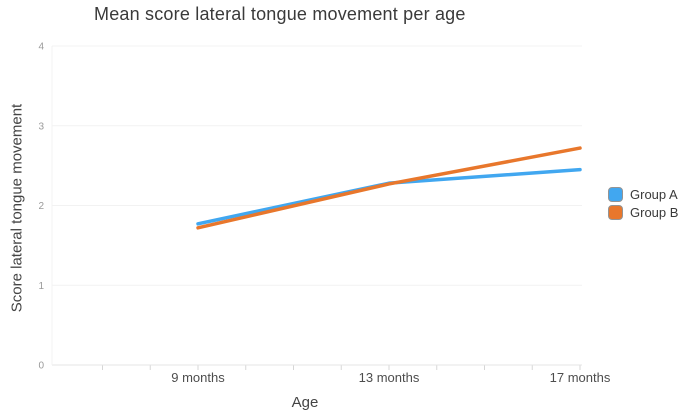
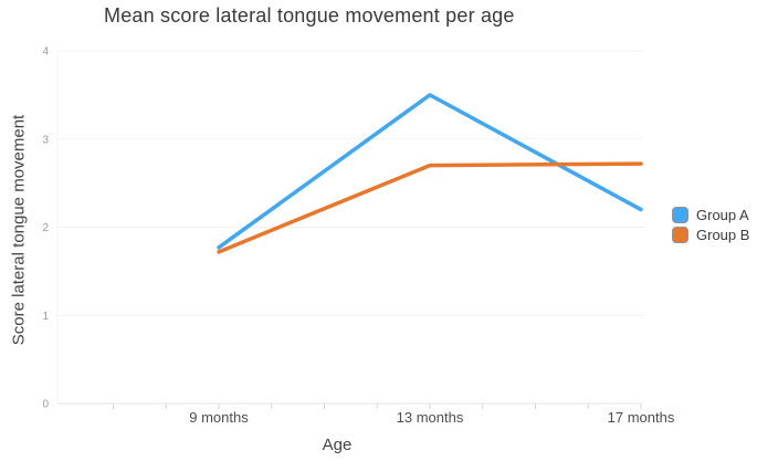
Group A/13 months: 2.3 -> 3.5
Group B/13 months: 2.3 -> 2.7
Group A/17 months: 2.5 -> 2.2
